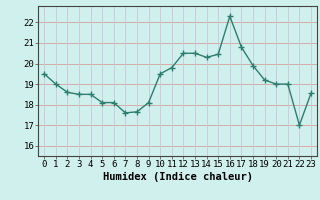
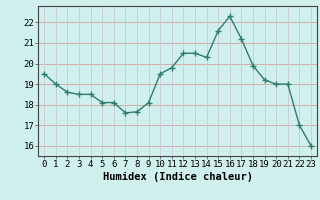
15: 20.45 -> 21.60
17: 20.80 -> 21.20
23: 18.55 -> 16.00
